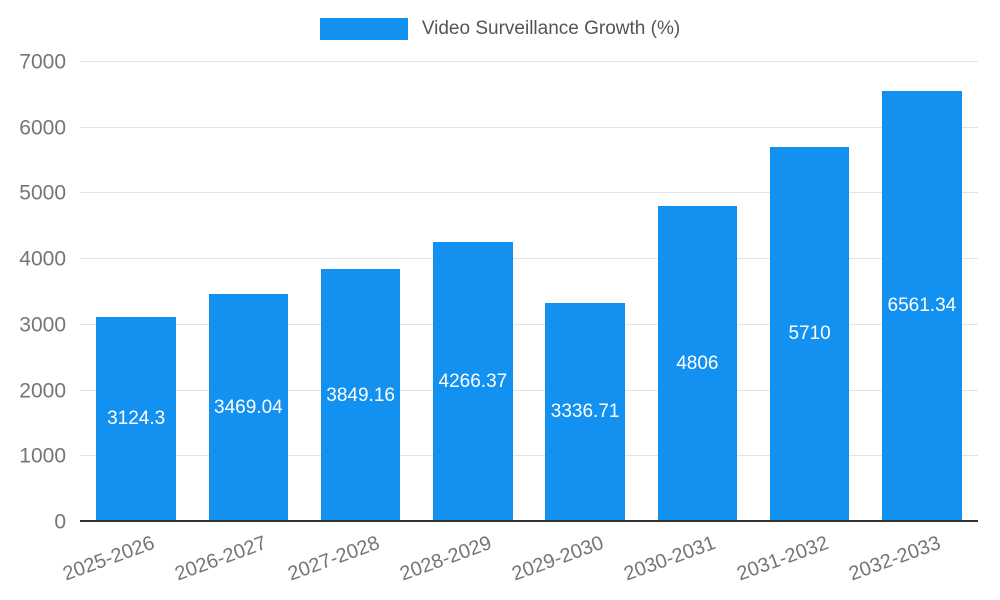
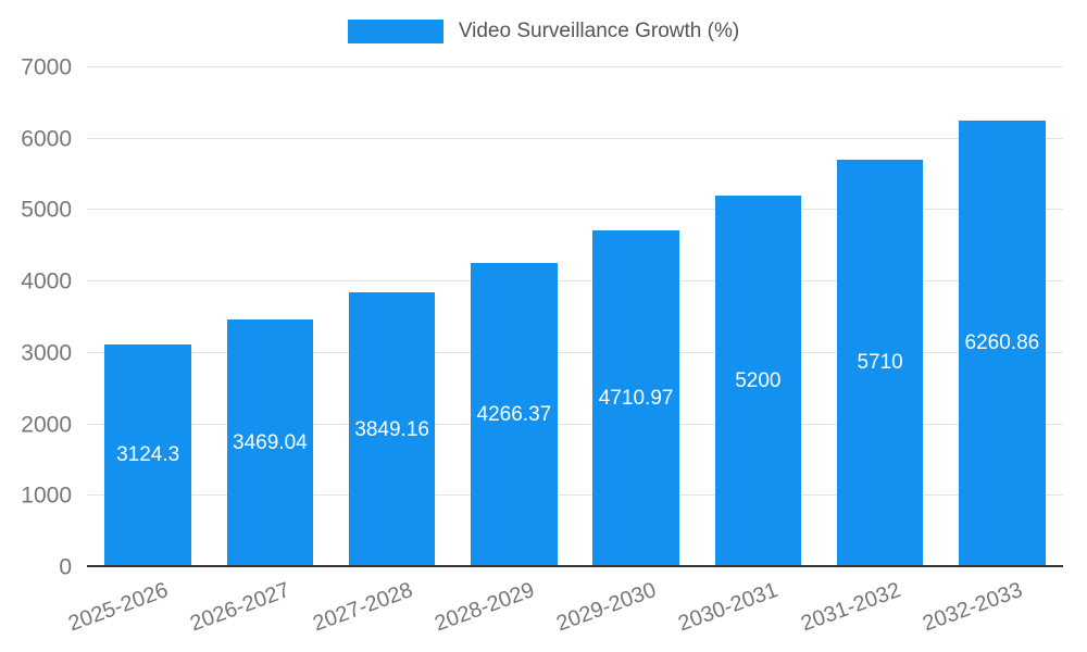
2029-2030: 3336.71 -> 4710.97
2030-2031: 4806 -> 5200
2032-2033: 6561.34 -> 6260.86
